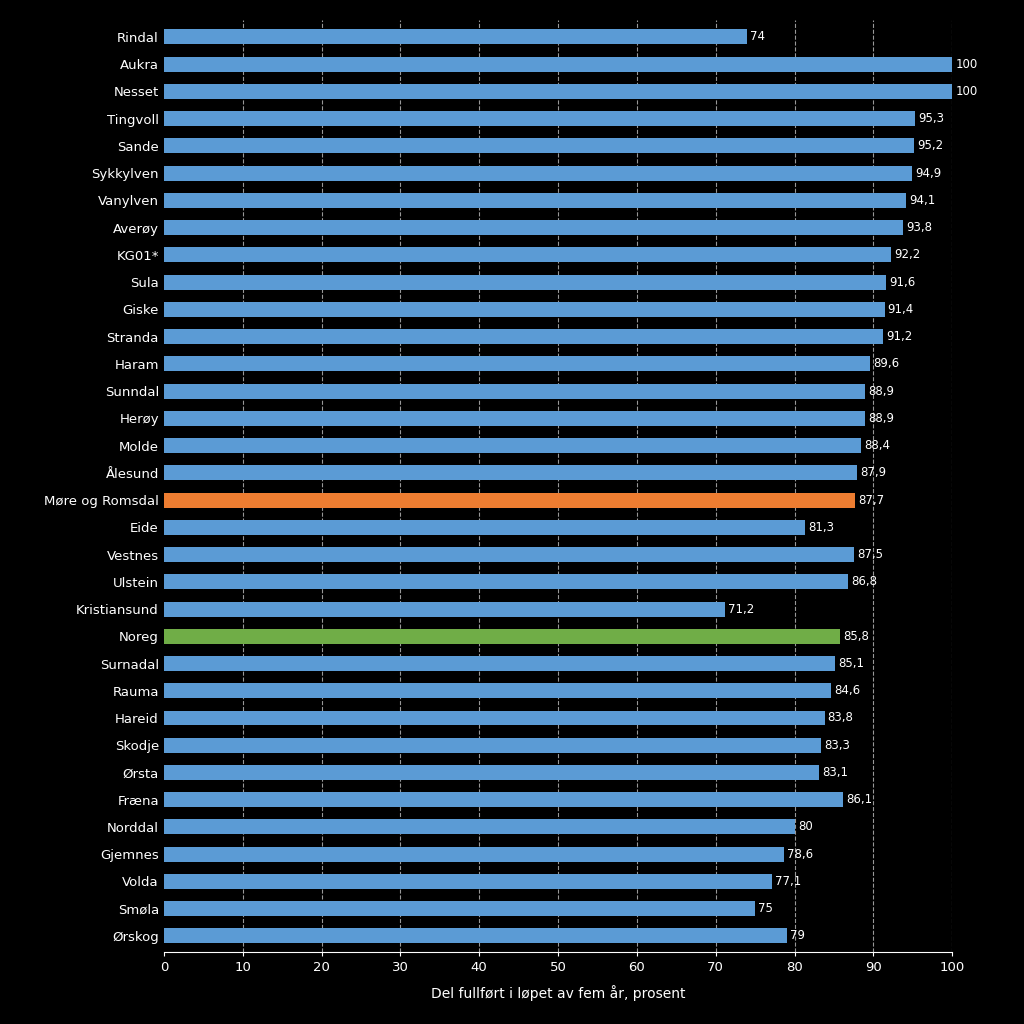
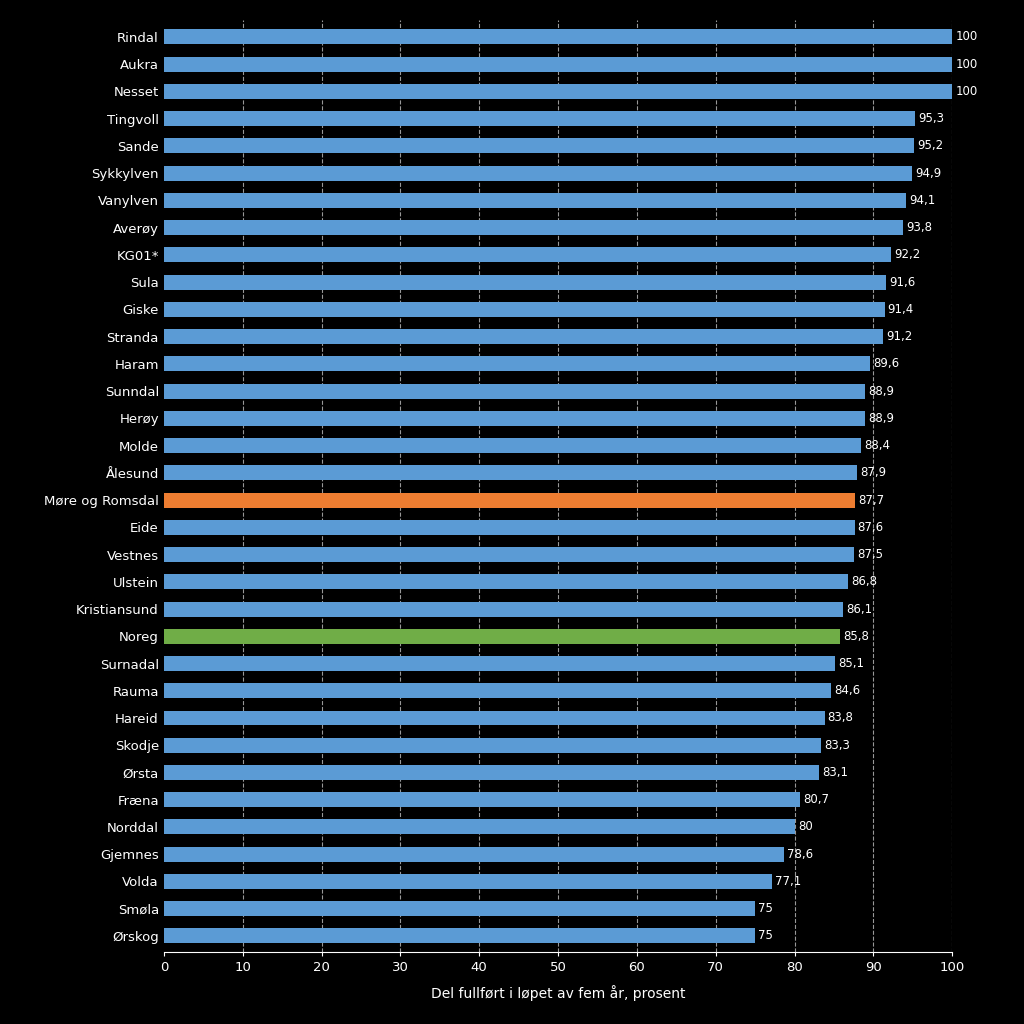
Rindal: 74 -> 100
Eide: 81,3 -> 87,6
Kristiansund: 71,2 -> 86,1
Fræna: 86,1 -> 80,7
Ørskog: 79 -> 75
